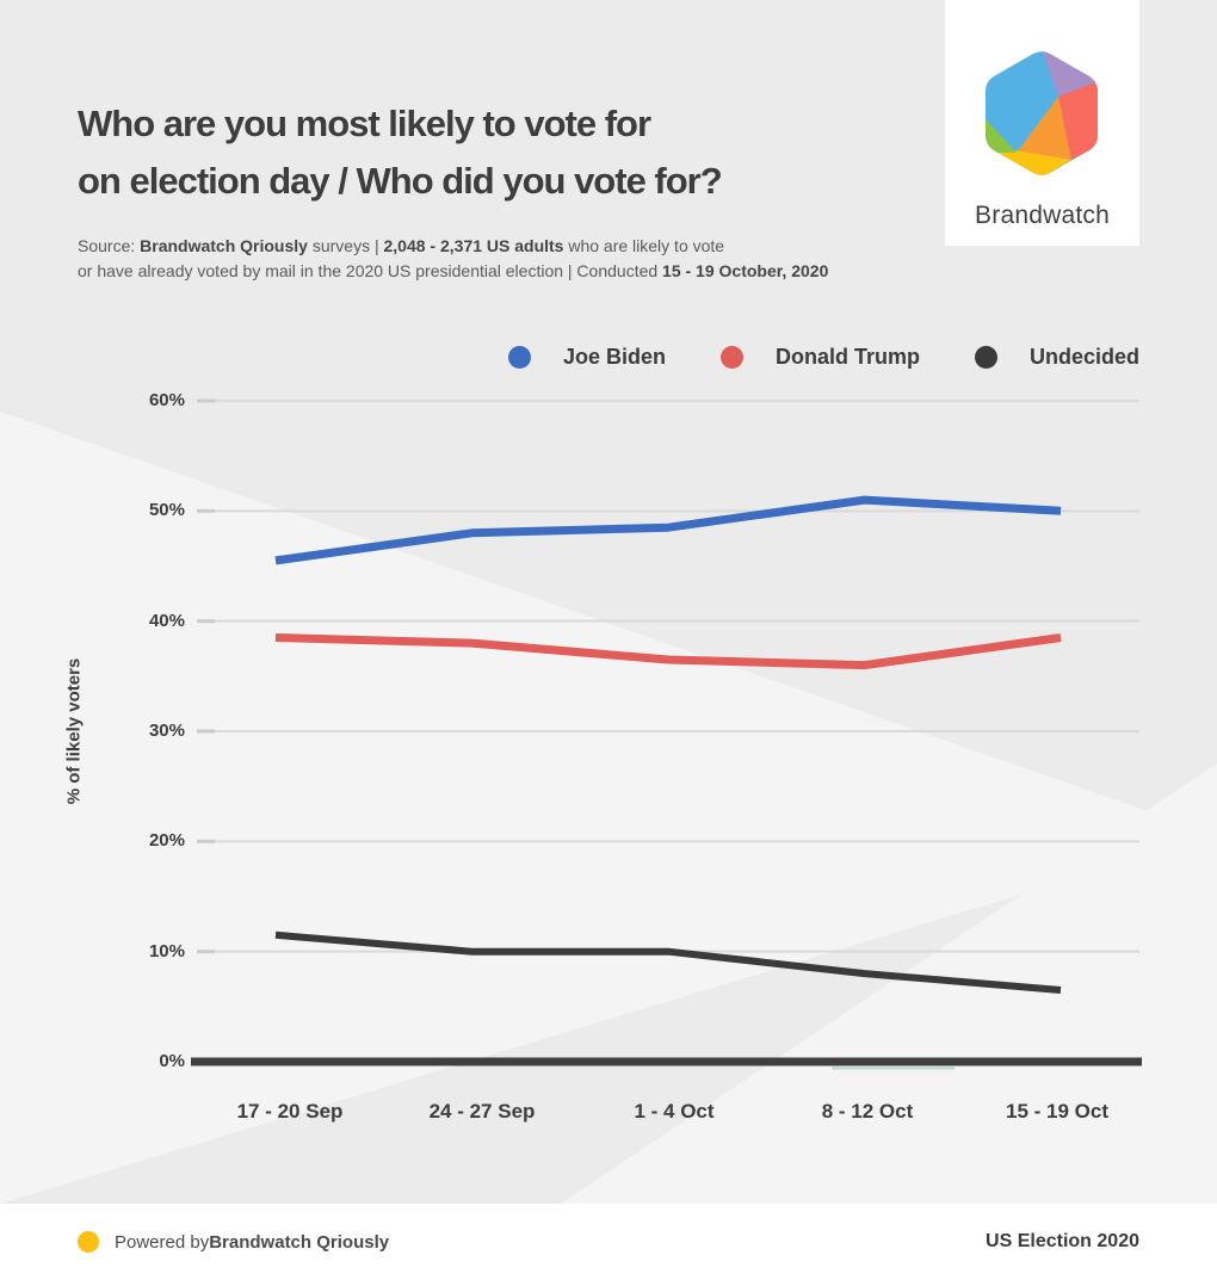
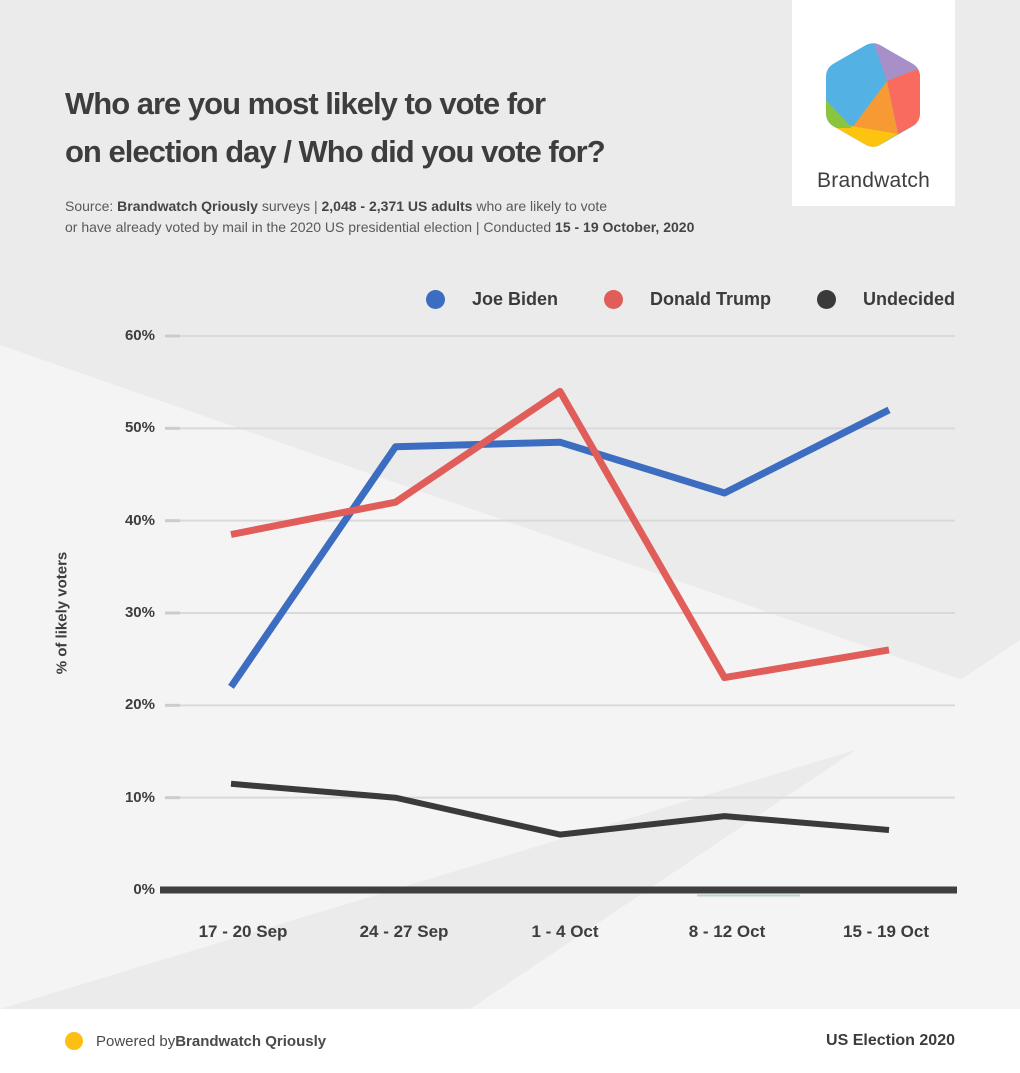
Joe Biden/17 - 20 Sep: 46% -> 22%
Donald Trump/24 - 27 Sep: 38% -> 42%
Donald Trump/1 - 4 Oct: 36% -> 54%
Undecided/1 - 4 Oct: 10% -> 6%
Joe Biden/8 - 12 Oct: 51% -> 43%
Donald Trump/8 - 12 Oct: 36% -> 23%
Joe Biden/15 - 19 Oct: 50% -> 52%
Donald Trump/15 - 19 Oct: 38% -> 26%
